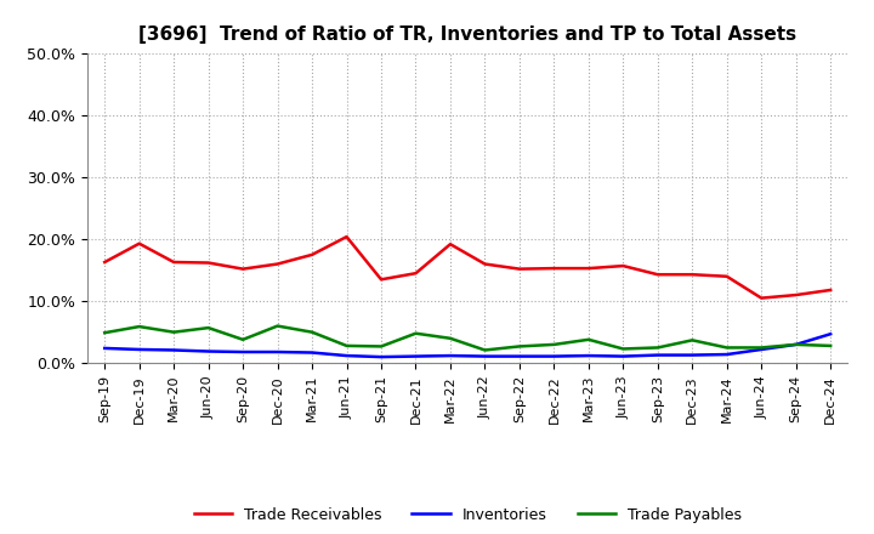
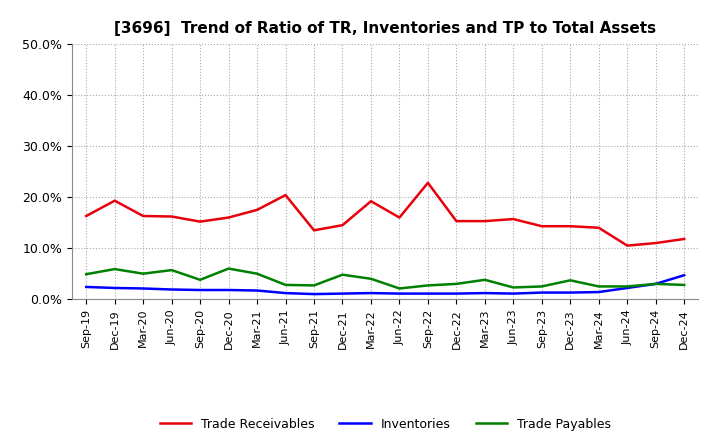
Trade Receivables/Sep-22: 15.2% -> 22.8%
